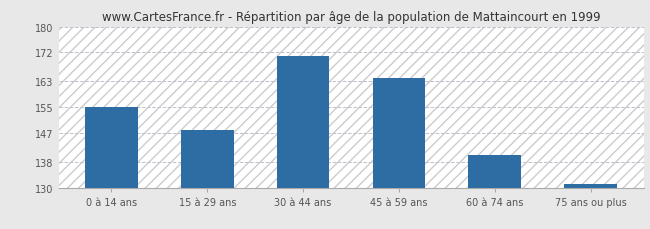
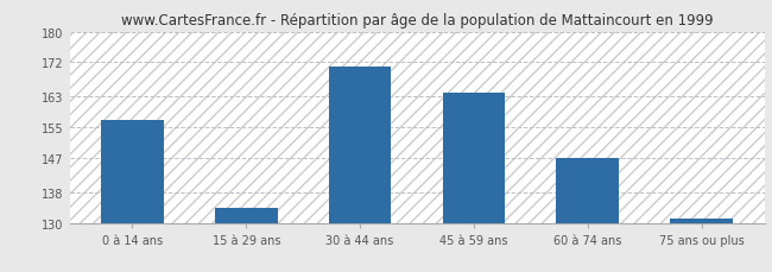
0 à 14 ans: 155 -> 157
15 à 29 ans: 148 -> 134
60 à 74 ans: 140 -> 147
